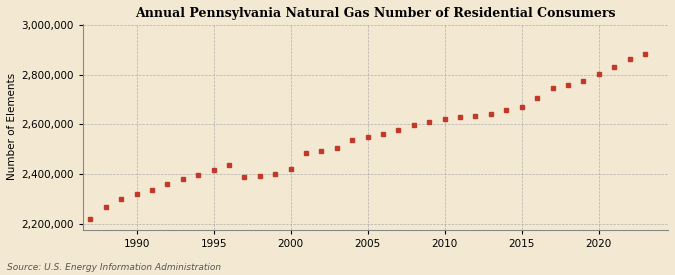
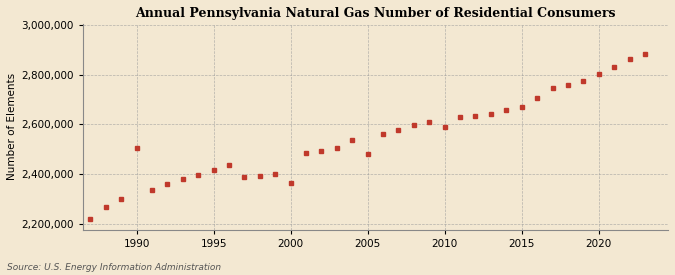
1990: 2,318,000 -> 2,505,000
2000: 2,420,000 -> 2,365,000
2005: 2,548,000 -> 2,480,000
2010: 2,620,000 -> 2,590,000
